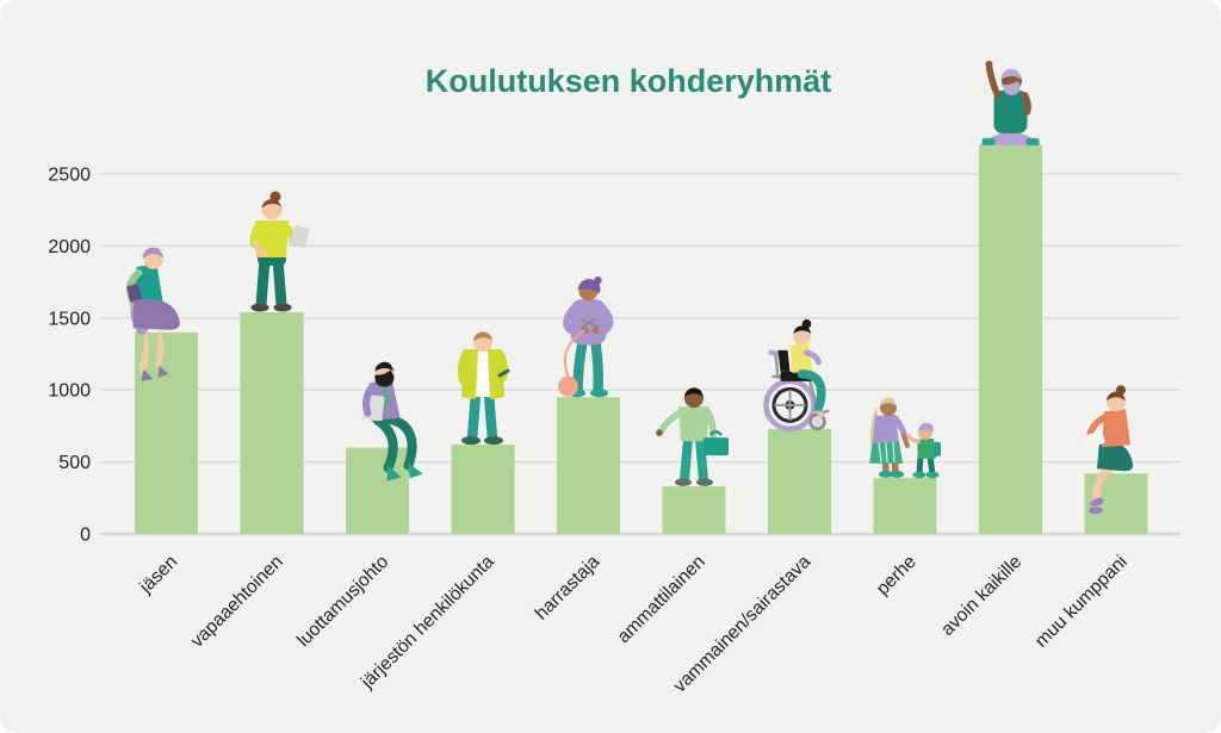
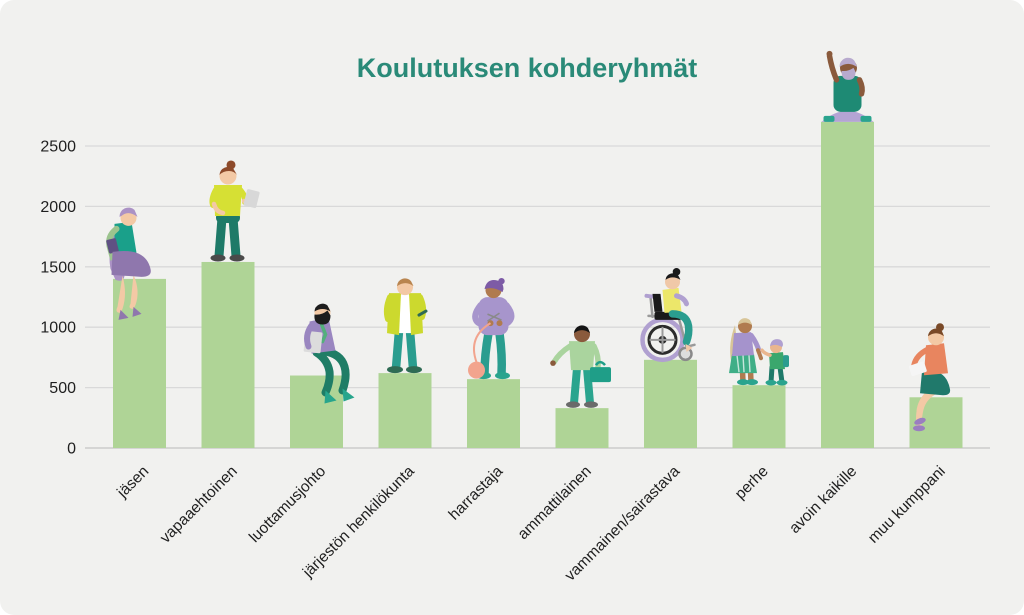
harrastaja: 950 -> 570
perhe: 390 -> 520
